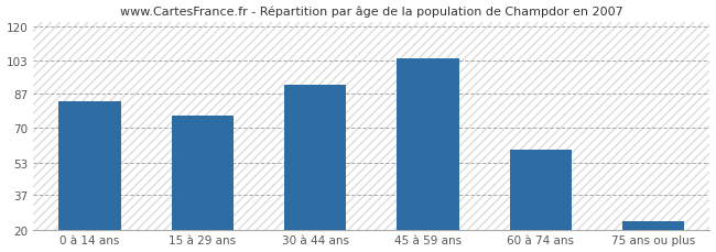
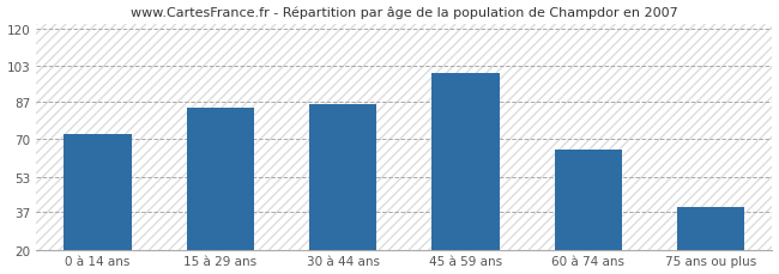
0 à 14 ans: 83 -> 72
15 à 29 ans: 76 -> 84
30 à 44 ans: 91 -> 86
45 à 59 ans: 104 -> 100
60 à 74 ans: 59 -> 65
75 ans ou plus: 24 -> 39
